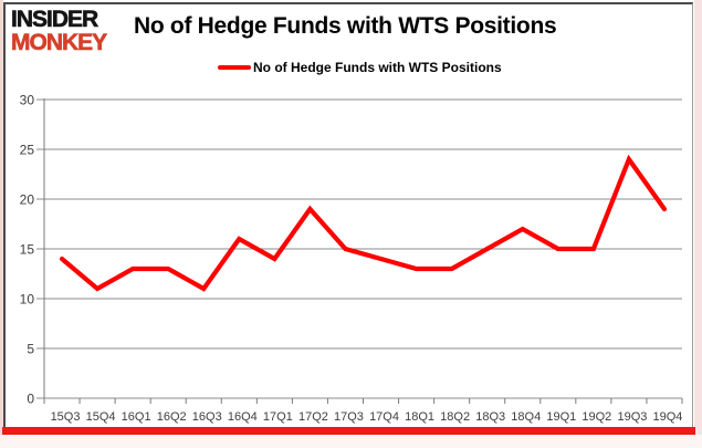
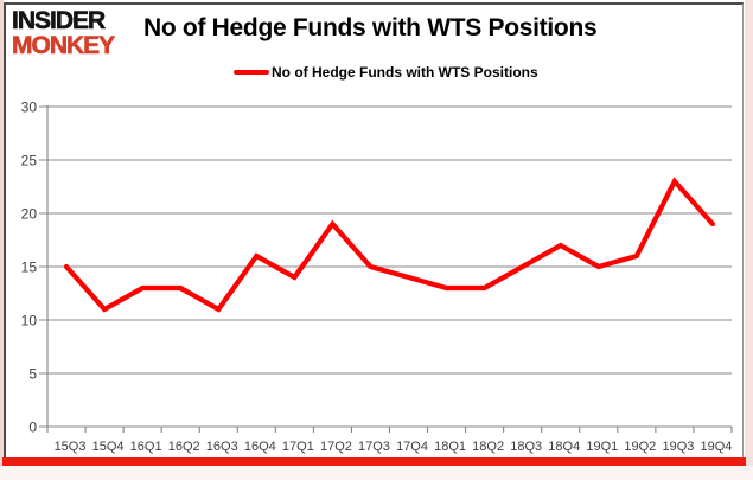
15Q3: 14 -> 15
19Q2: 15 -> 16
19Q3: 24 -> 23
